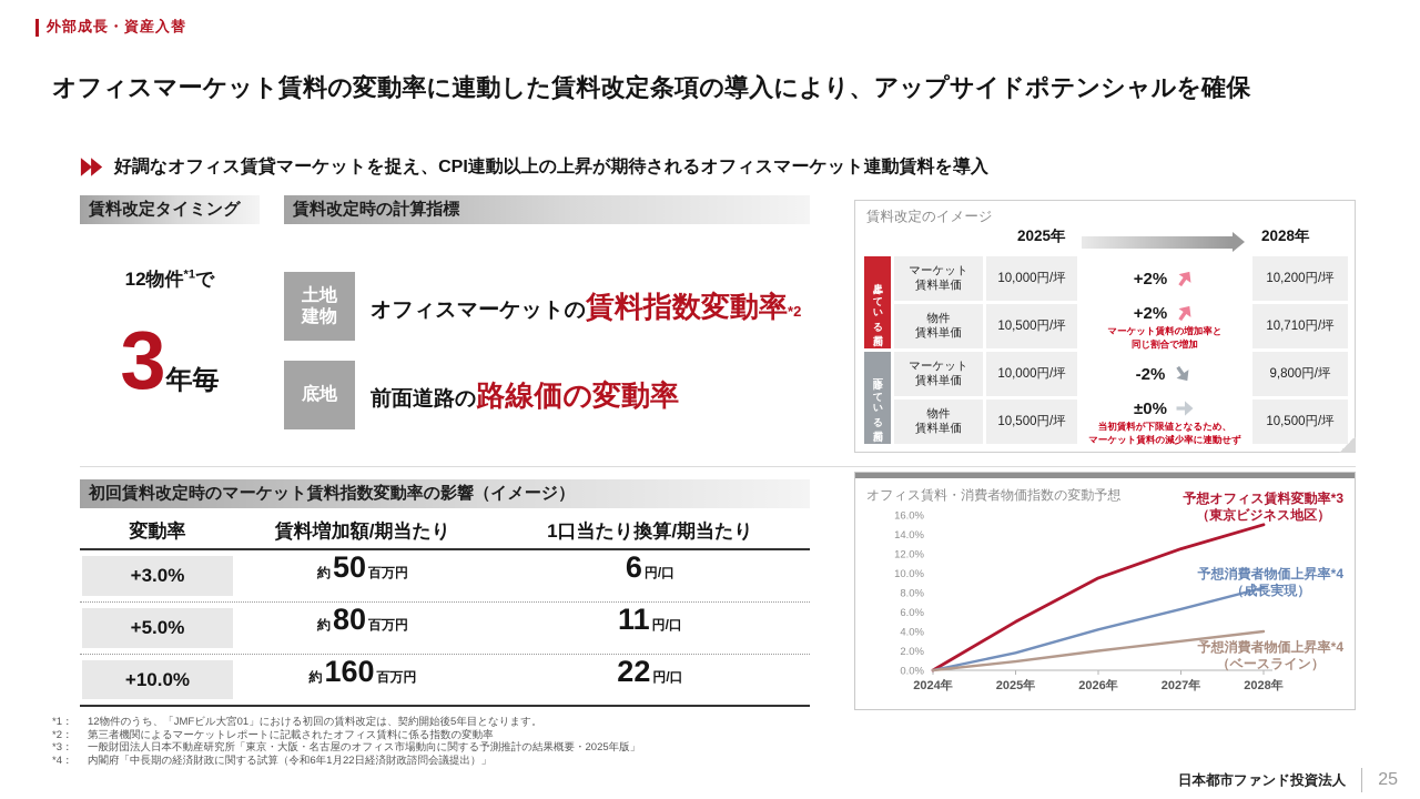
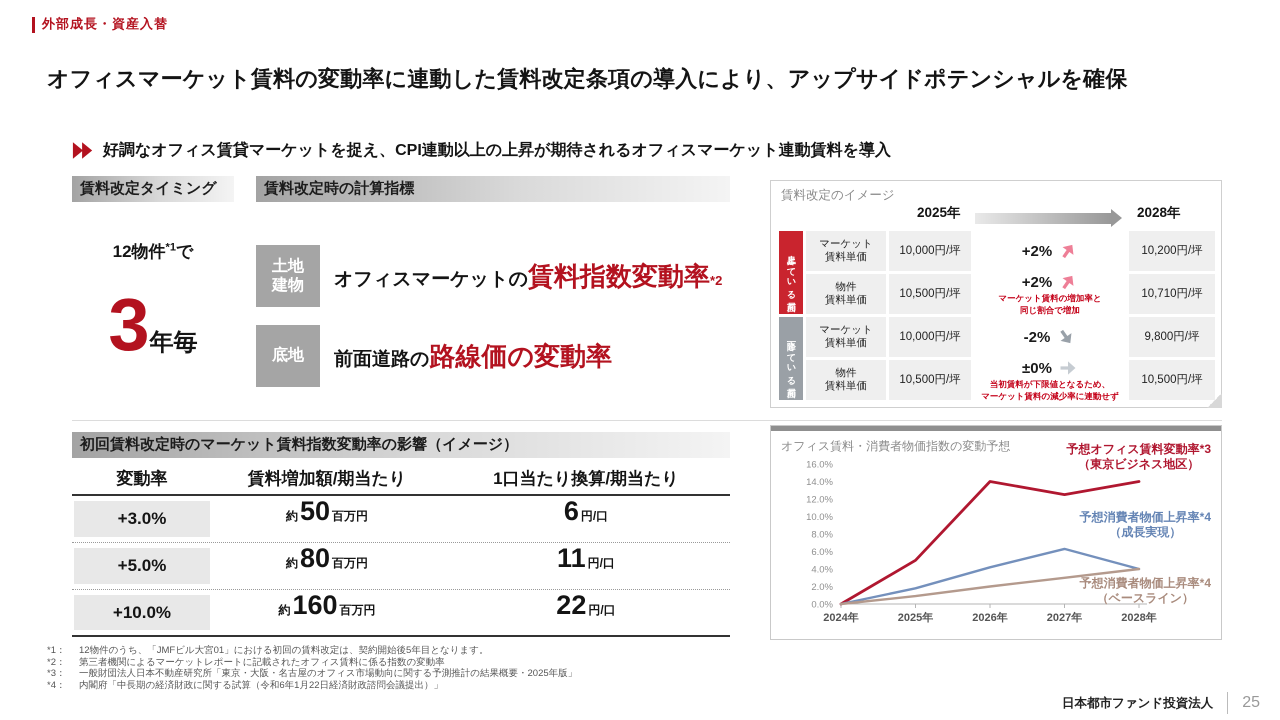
予想オフィス賃料変動率*3（東京ビジネス地区）/2026年: 10% -> 14%
予想オフィス賃料変動率*3（東京ビジネス地区）/2028年: 15% -> 14%
予想消費者物価上昇率*4（成長実現）/2028年: 8% -> 4%
